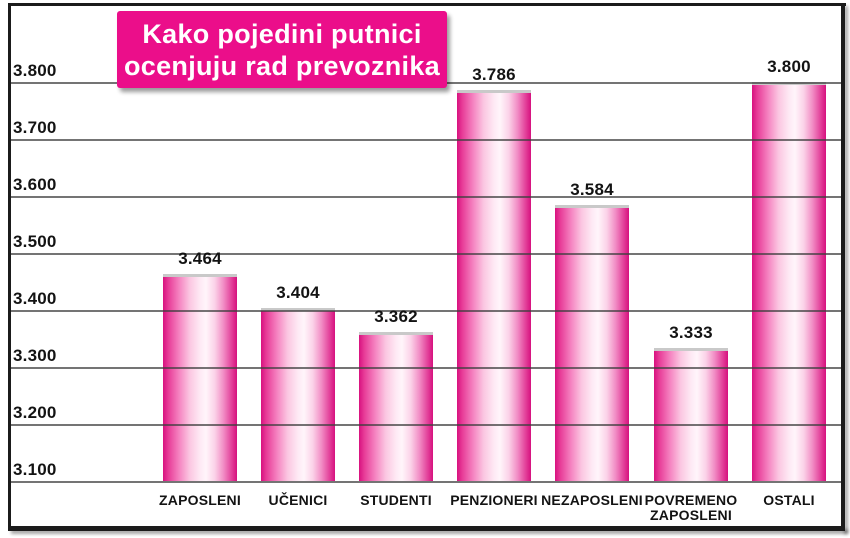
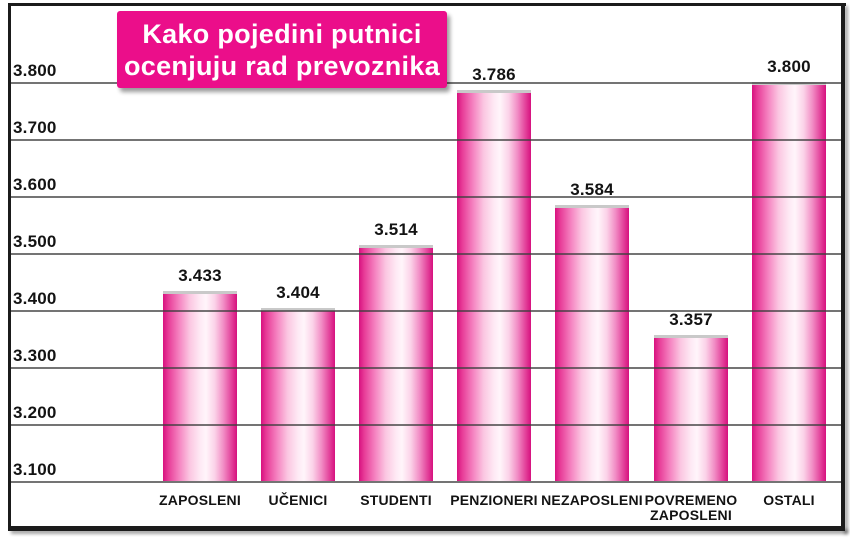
ZAPOSLENI: 3.464 -> 3.433
STUDENTI: 3.362 -> 3.514
POVREMENO ZAPOSLENI: 3.333 -> 3.357
